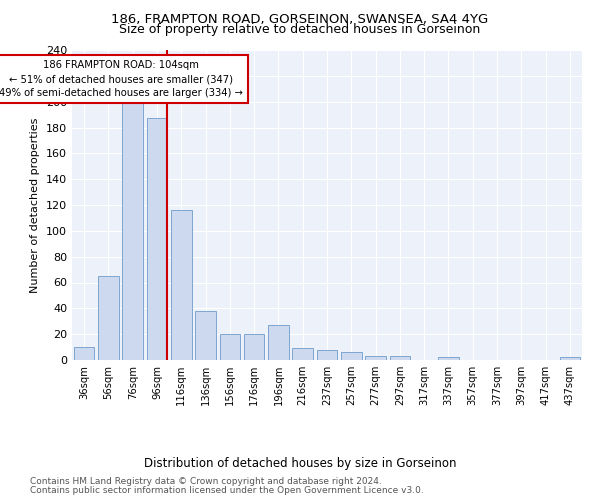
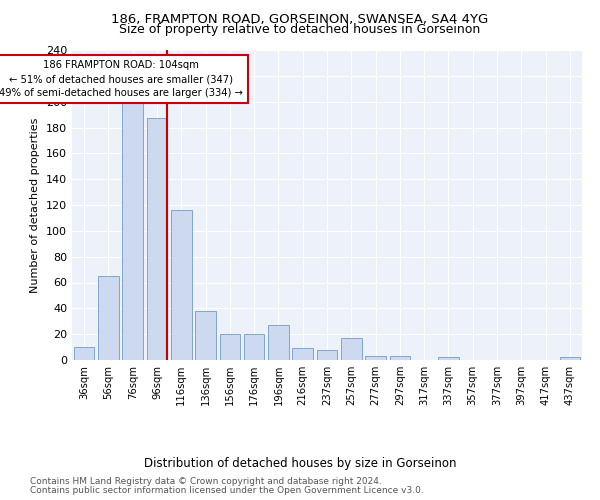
257sqm: 6 -> 17
